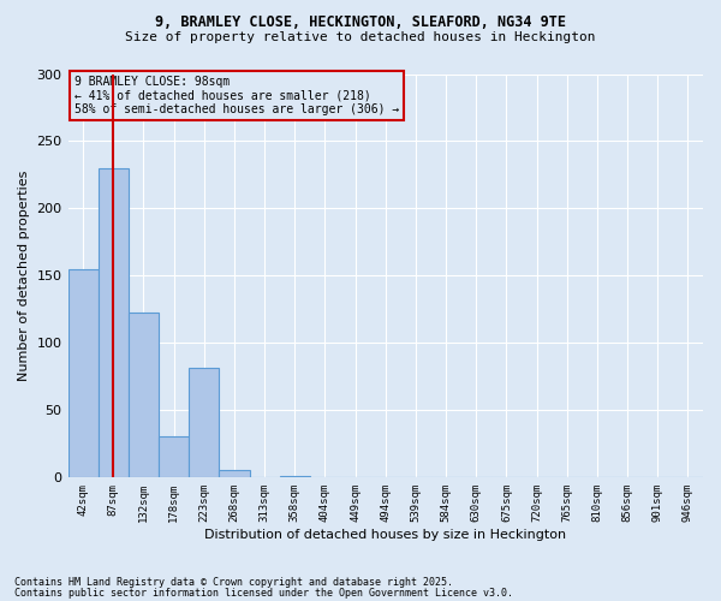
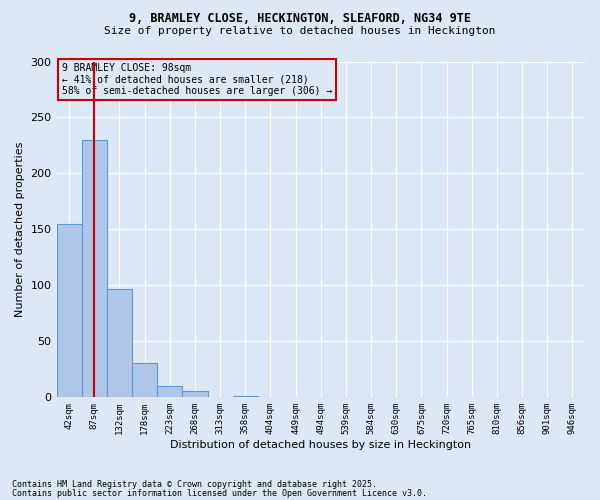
132sqm: 123 -> 97
223sqm: 82 -> 10
